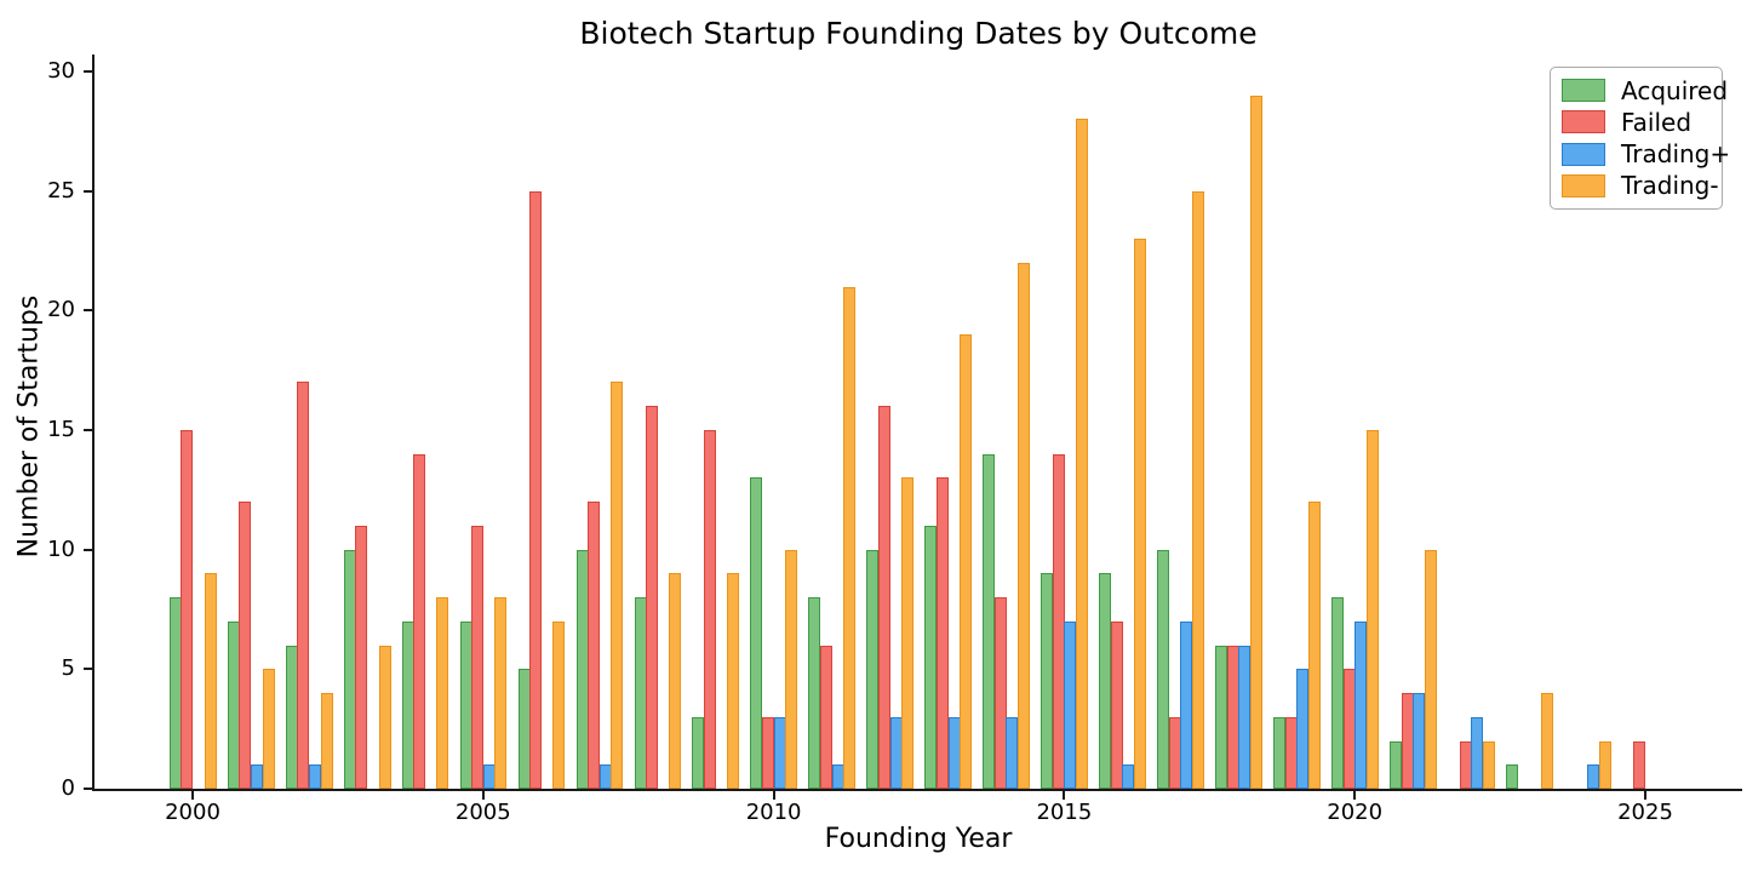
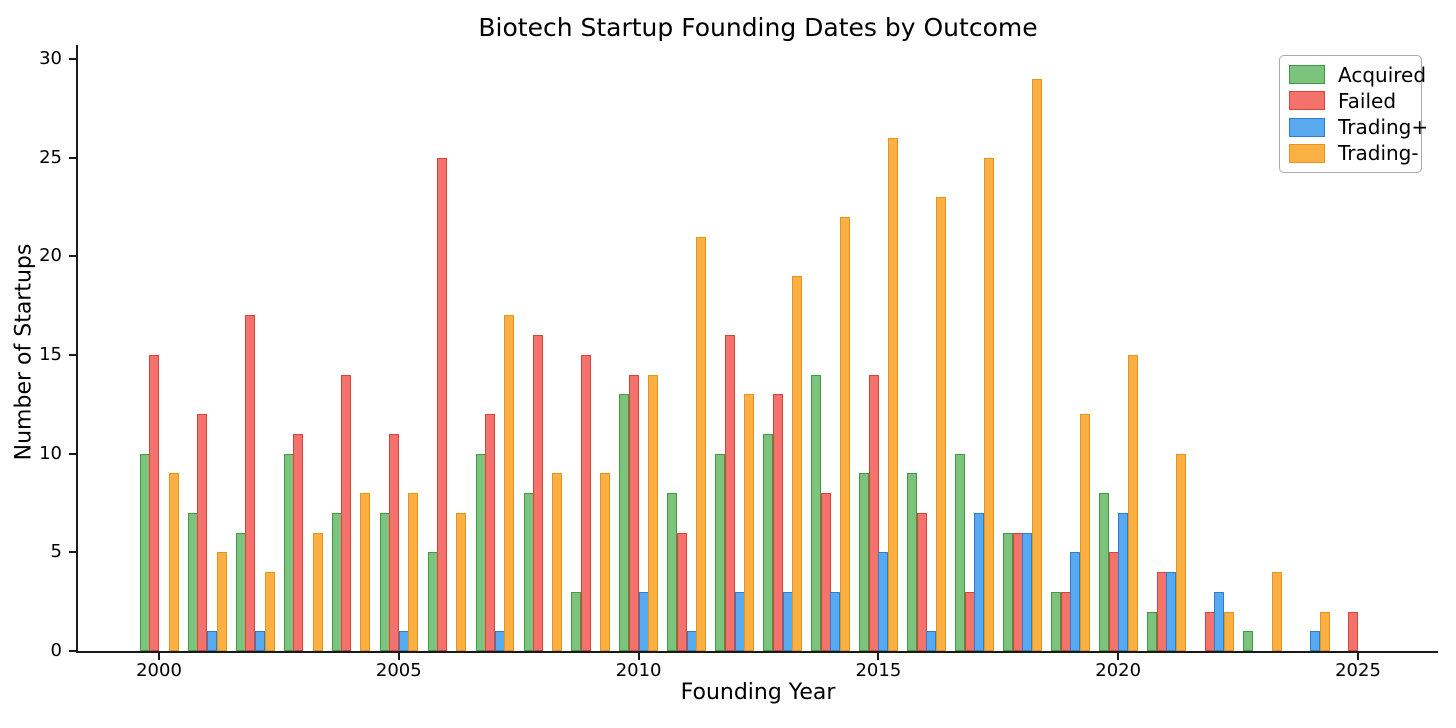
Acquired/2000: 8 -> 10
Failed/2010: 3 -> 14
Trading-/2010: 10 -> 14
Trading+/2015: 7 -> 5
Trading-/2015: 28 -> 26
